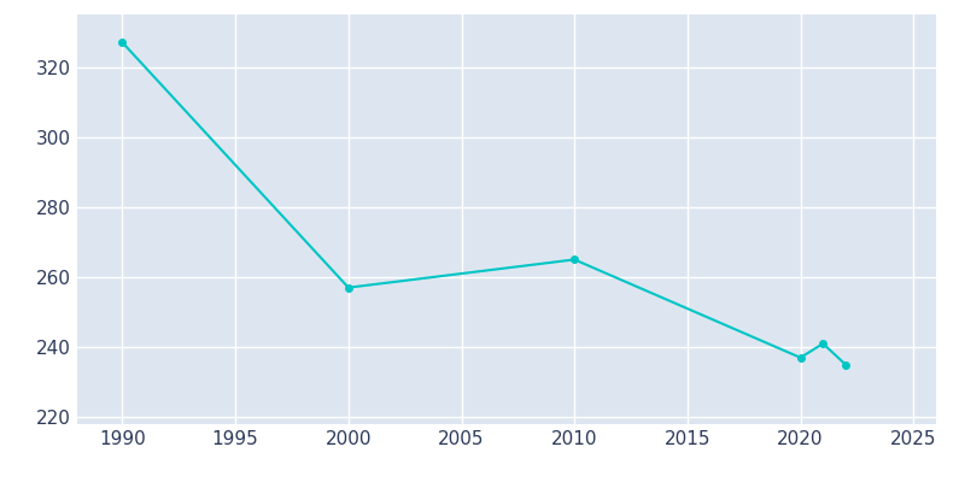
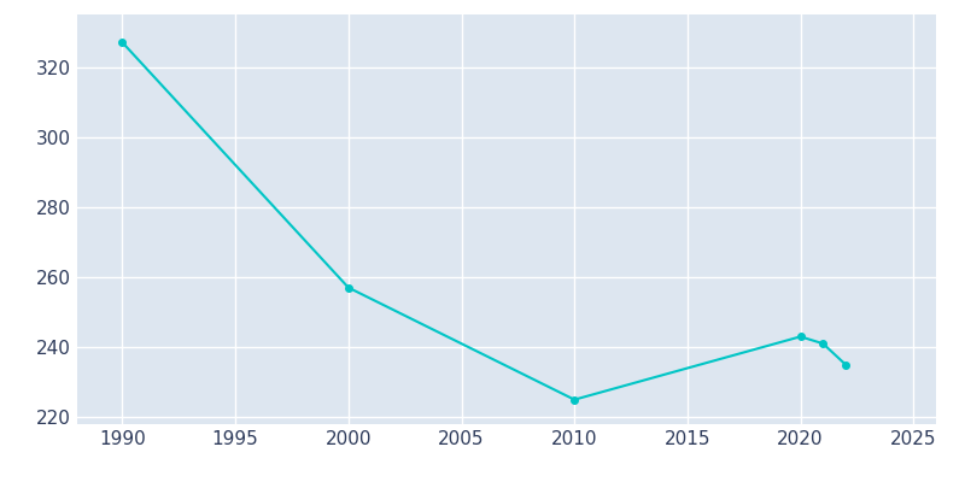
2010: 265 -> 225
2020: 237 -> 243
